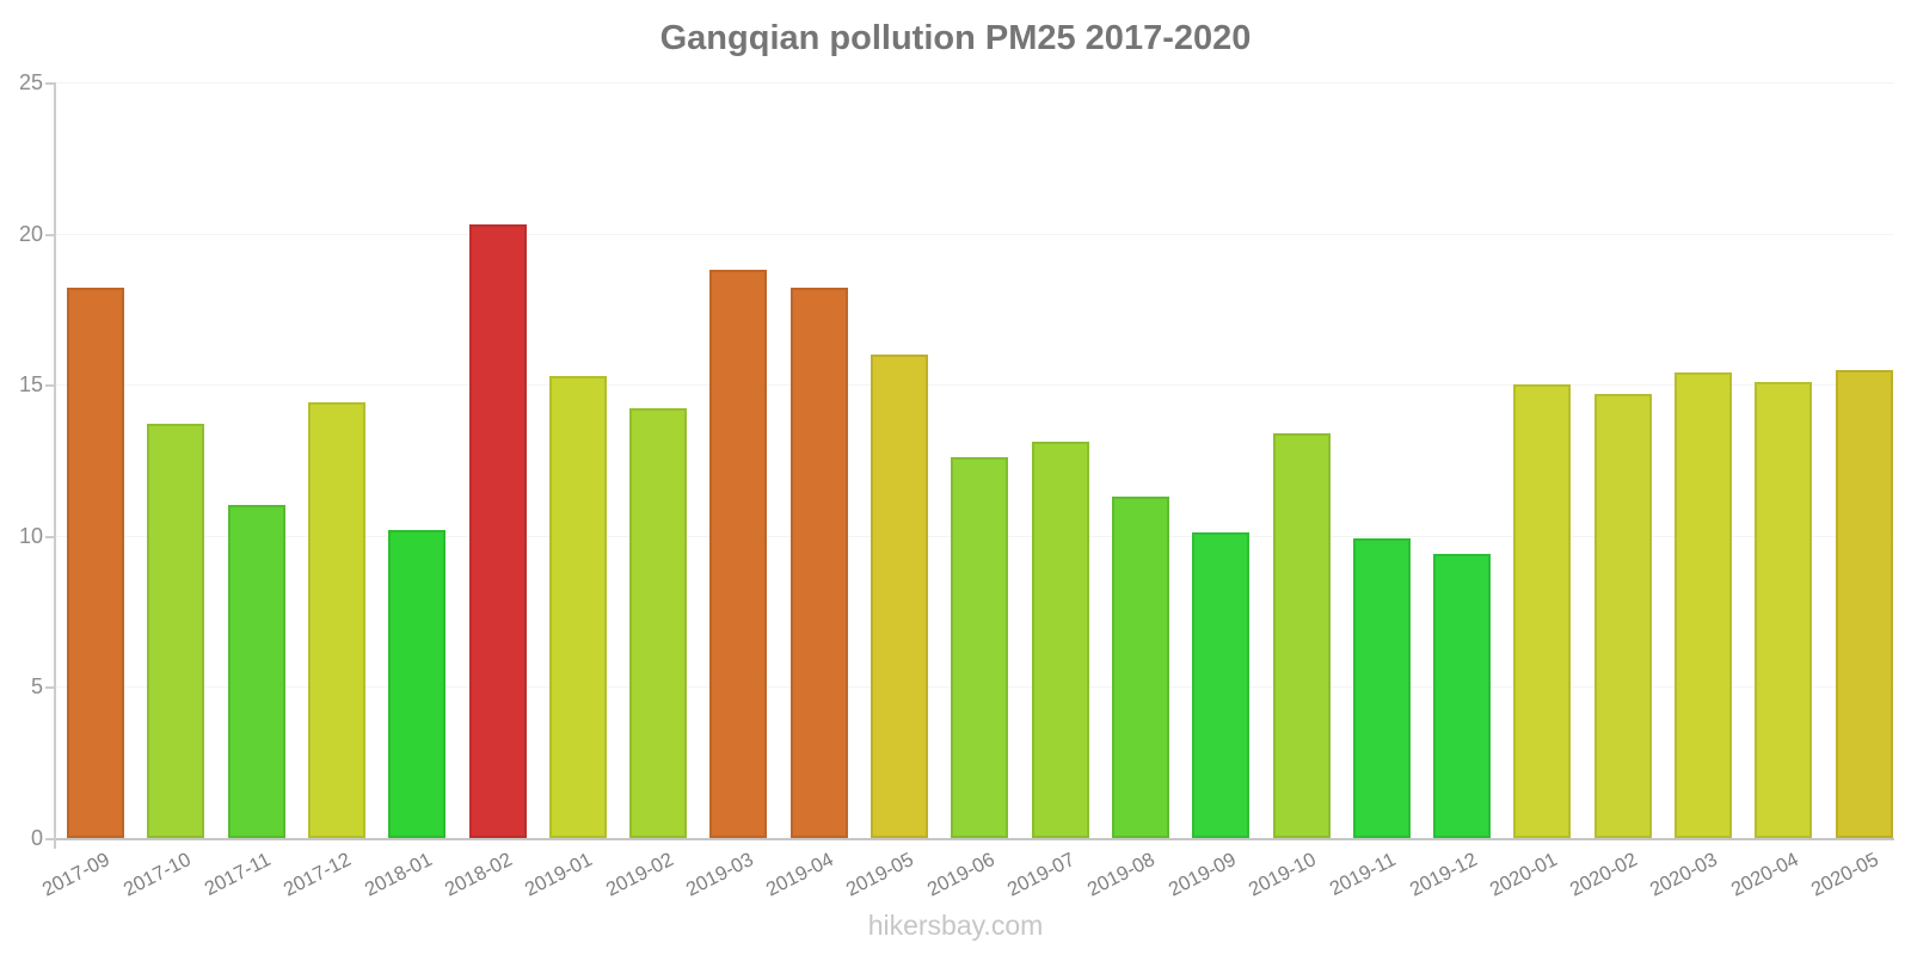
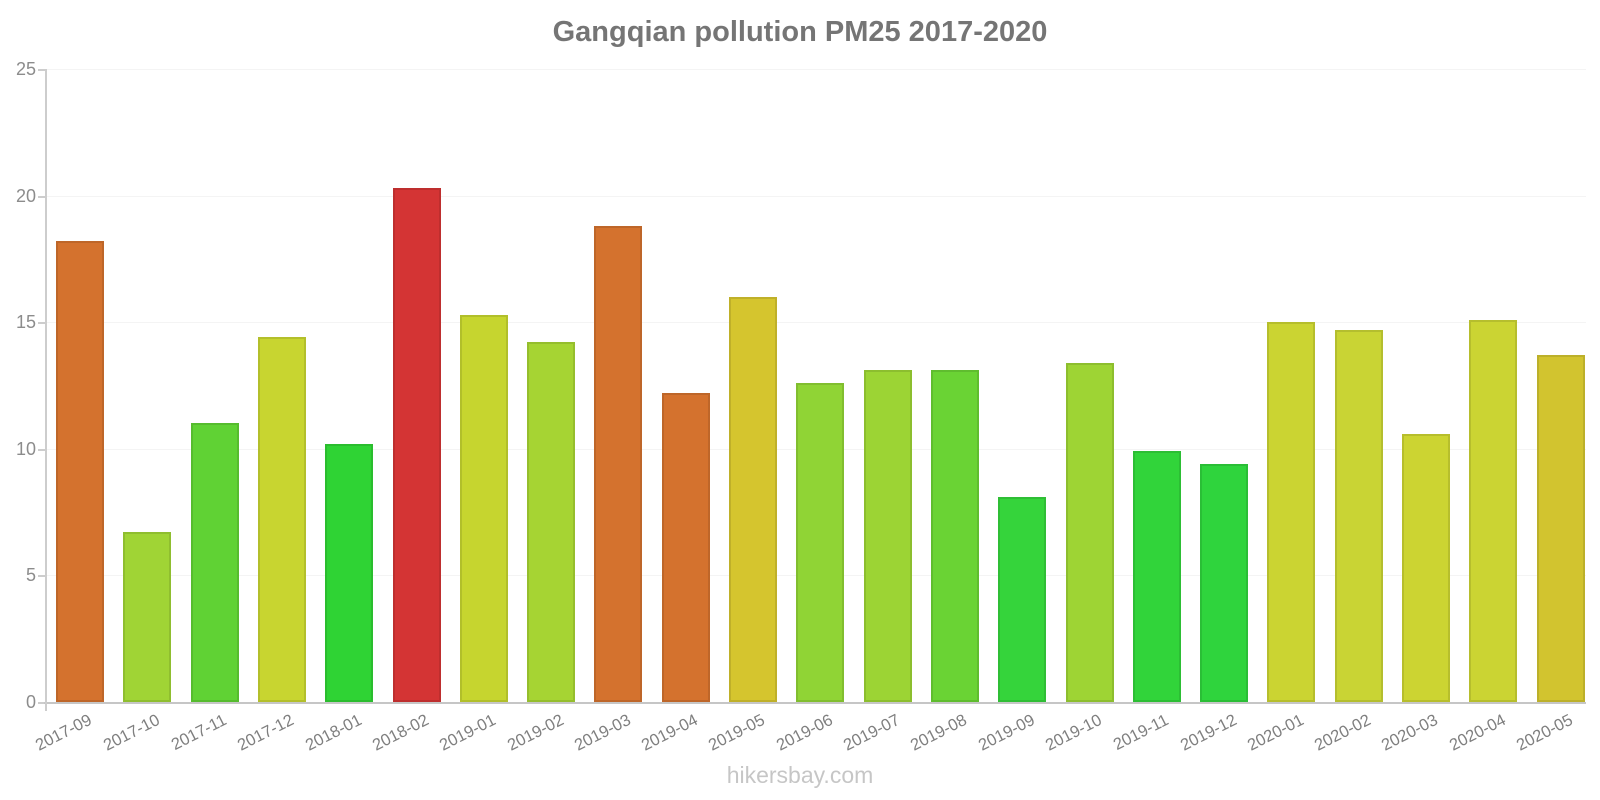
2017-10: 13.7 -> 6.7
2019-04: 18.2 -> 12.2
2019-08: 11.3 -> 13.1
2019-09: 10.1 -> 8.1
2020-03: 15.4 -> 10.6
2020-05: 15.5 -> 13.7
